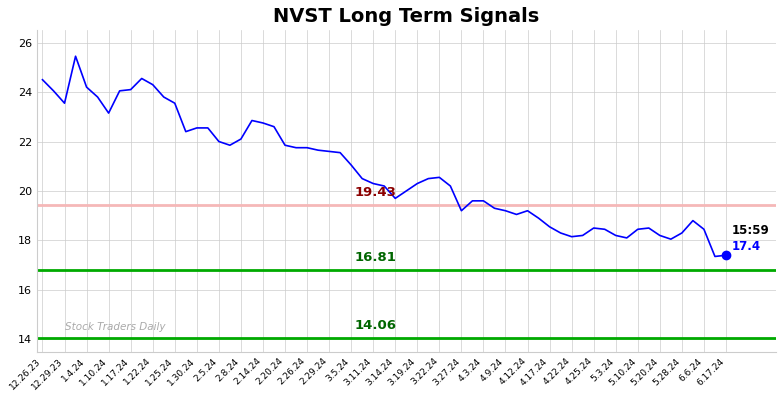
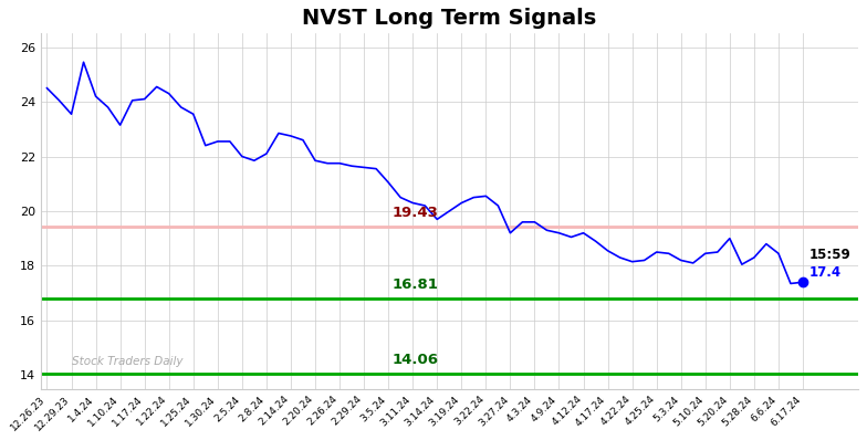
5.20.24: 18.20 -> 19.00
